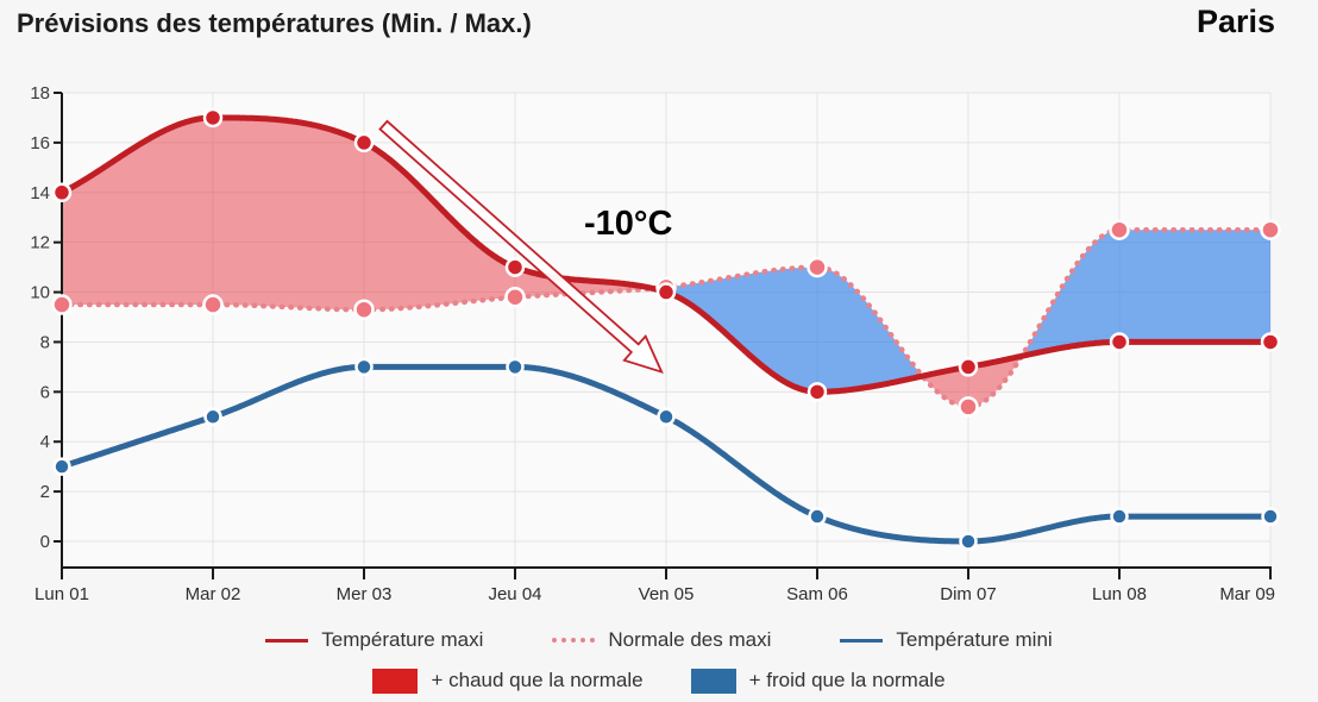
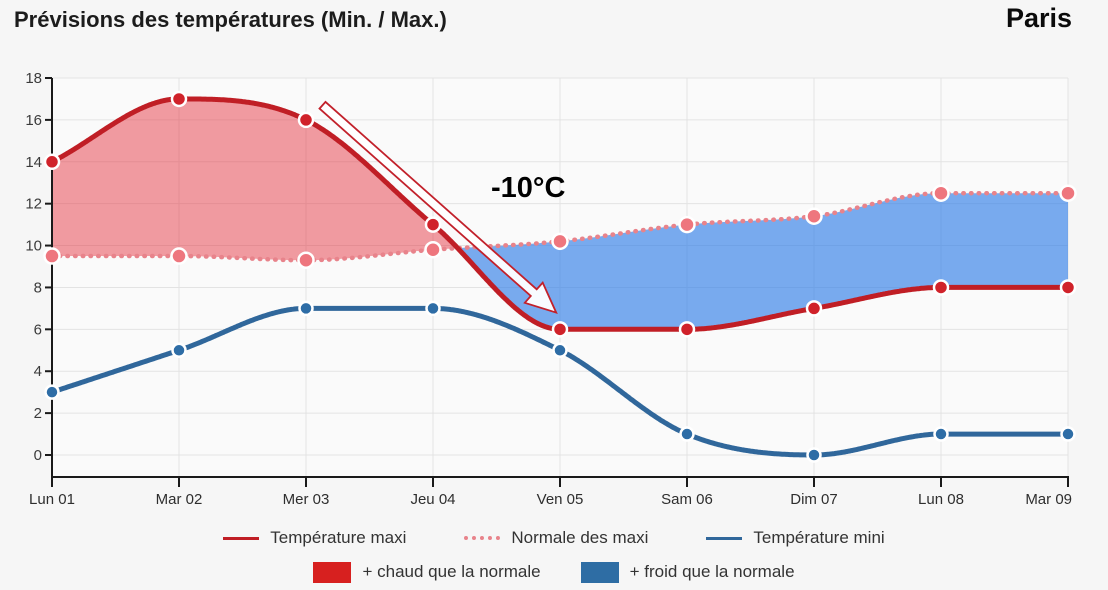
Température maxi/Ven 05: 10 -> 6
Normale des maxi/Dim 07: 5.4 -> 11.4
